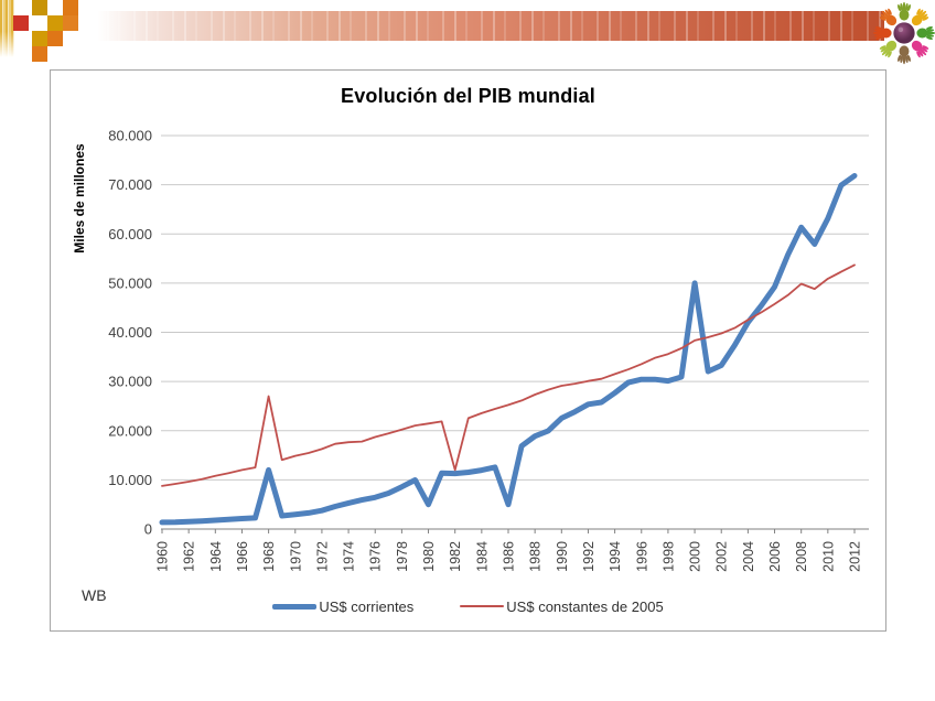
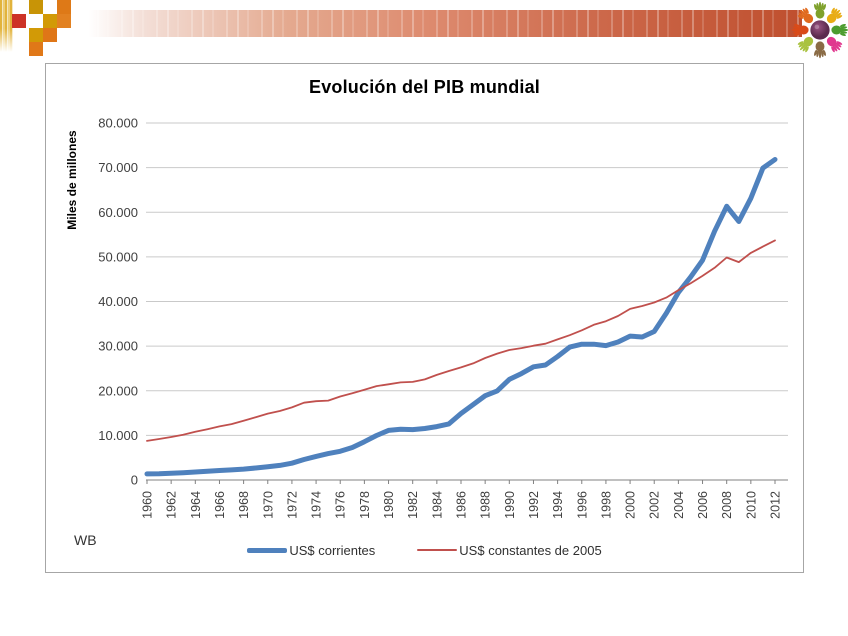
US$ corrientes/1968: 12000 -> 2000
US$ constantes de 2005/1968: 27000 -> 13000
US$ corrientes/1980: 5000 -> 11000
US$ constantes de 2005/1982: 12000 -> 22000
US$ corrientes/1986: 5000 -> 15000
US$ corrientes/2000: 50000 -> 32000
